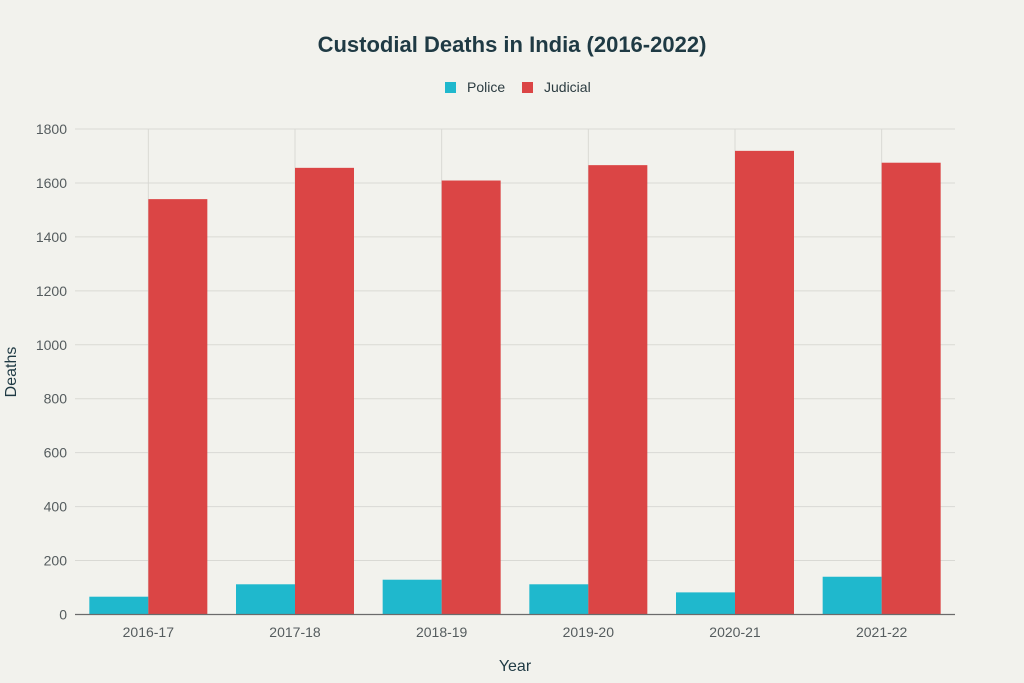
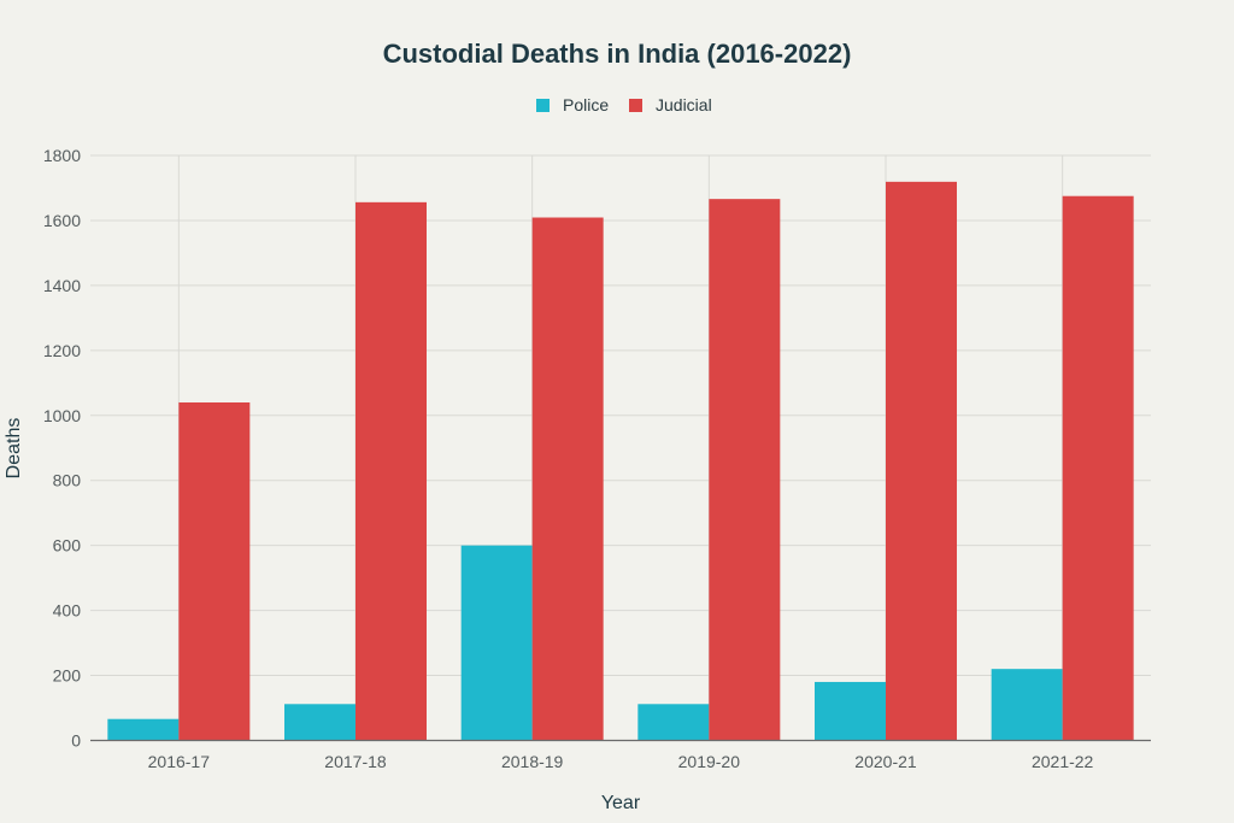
Judicial/2016-17: 1540 -> 1040
Police/2018-19: 130 -> 600
Police/2020-21: 80 -> 180
Police/2021-22: 140 -> 220
